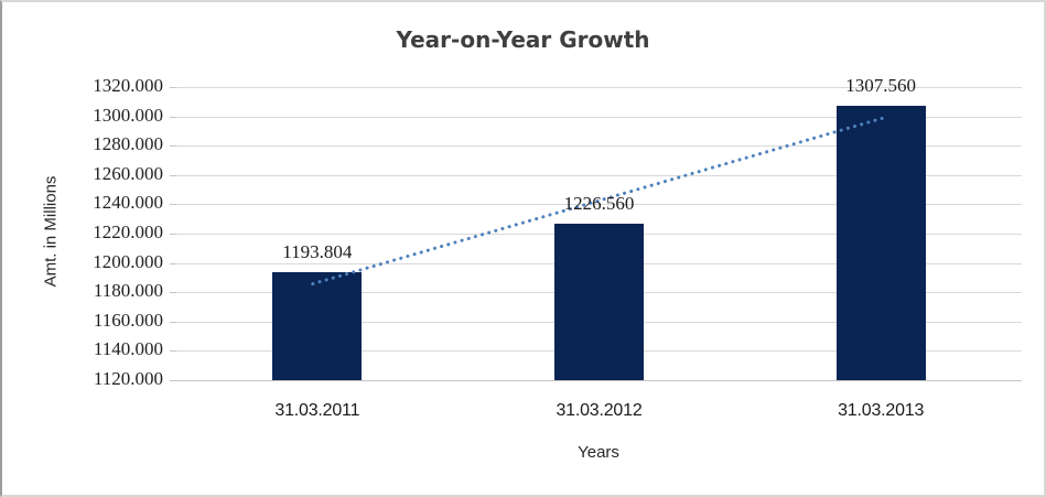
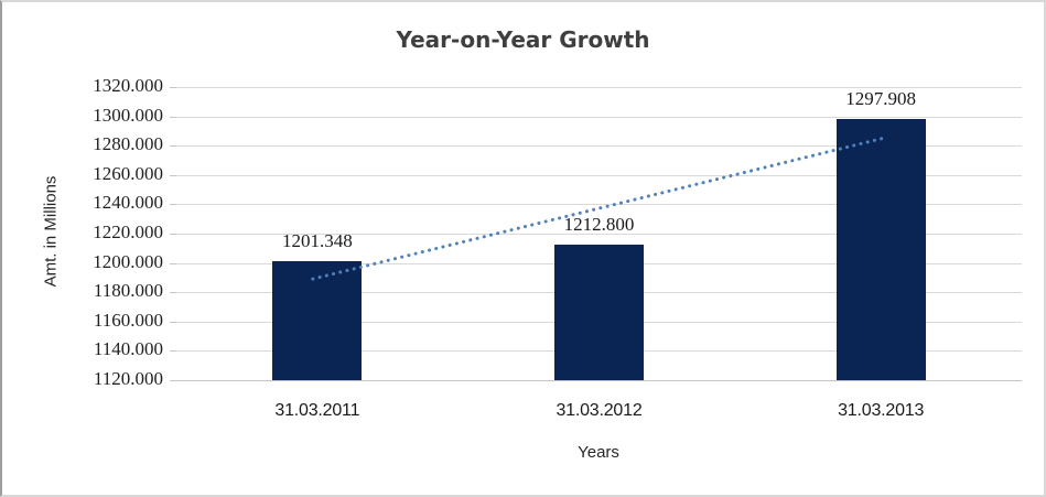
31.03.2011: 1193.804 -> 1201.348
31.03.2012: 1226.560 -> 1212.800
31.03.2013: 1307.560 -> 1297.908
